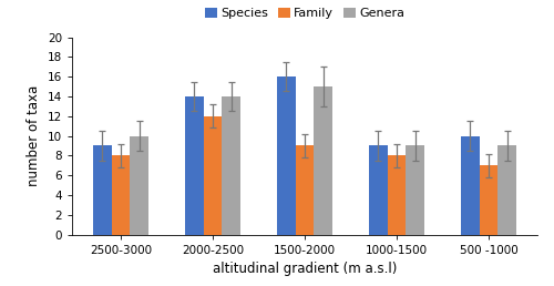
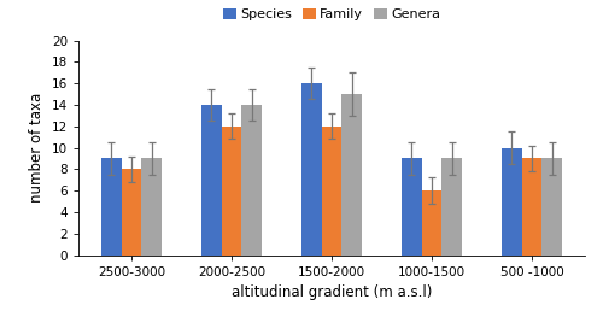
Genera/2500-3000: 10 -> 9
Family/1500-2000: 9 -> 12
Family/1000-1500: 8 -> 6
Family/500 -1000: 7 -> 9
